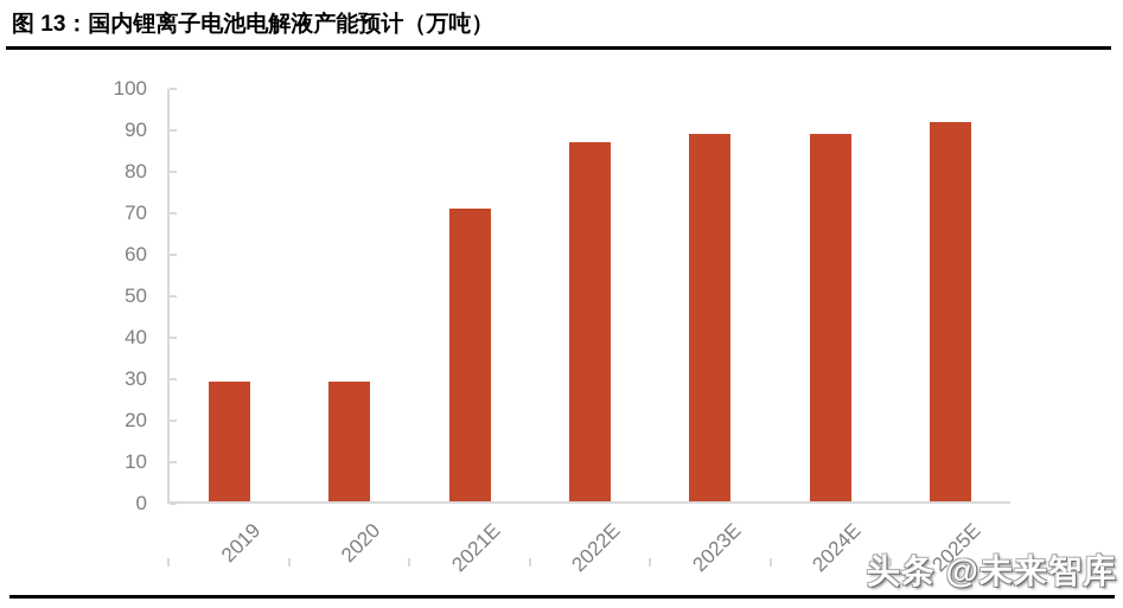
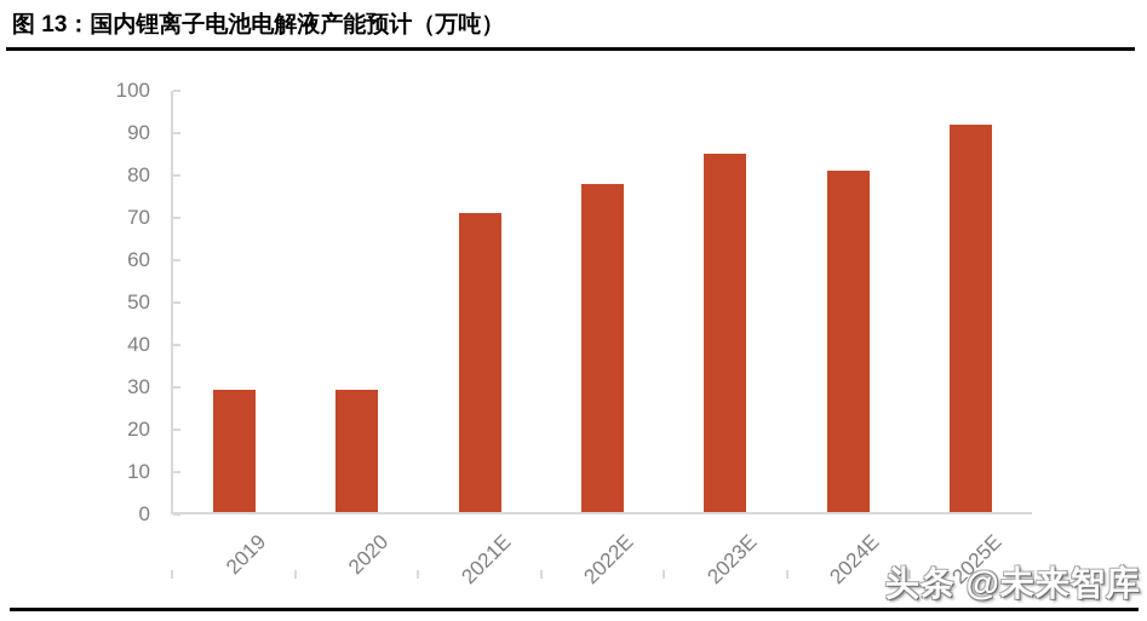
2022E: 87 -> 78
2023E: 89 -> 85
2024E: 89 -> 81
